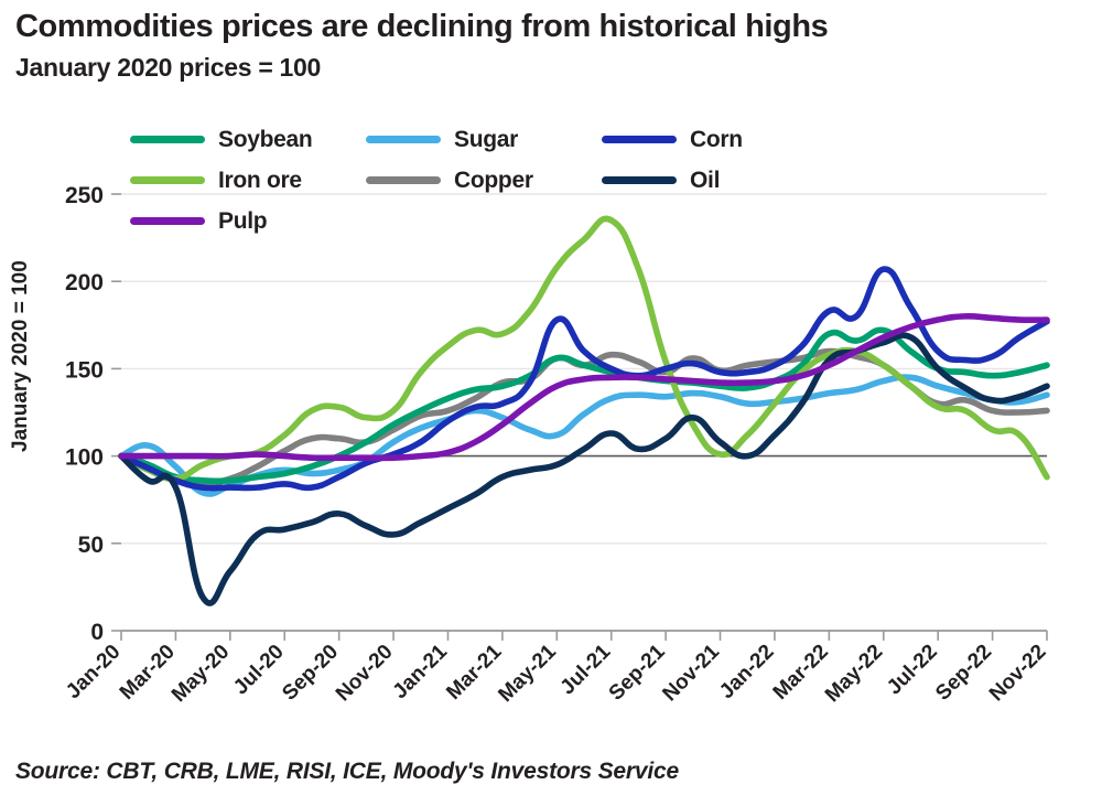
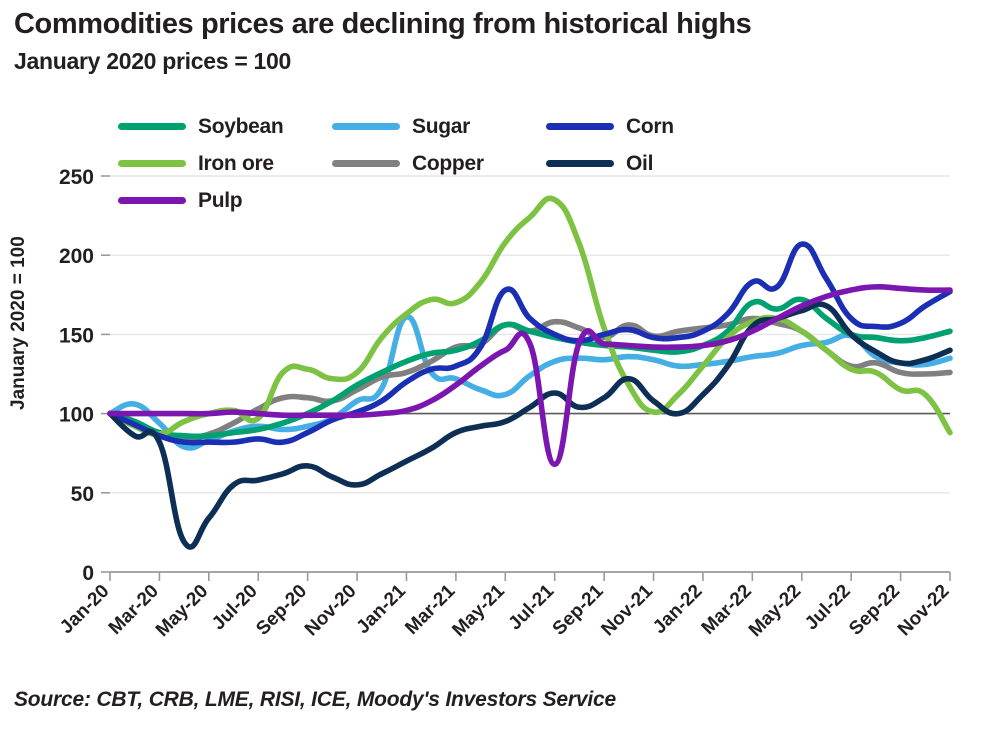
Iron ore/Jul-20: 112 -> 97
Sugar/Jan-21: 121 -> 161
Pulp/Jul-21: 145 -> 68
Sugar/Jul-22: 140 -> 149
